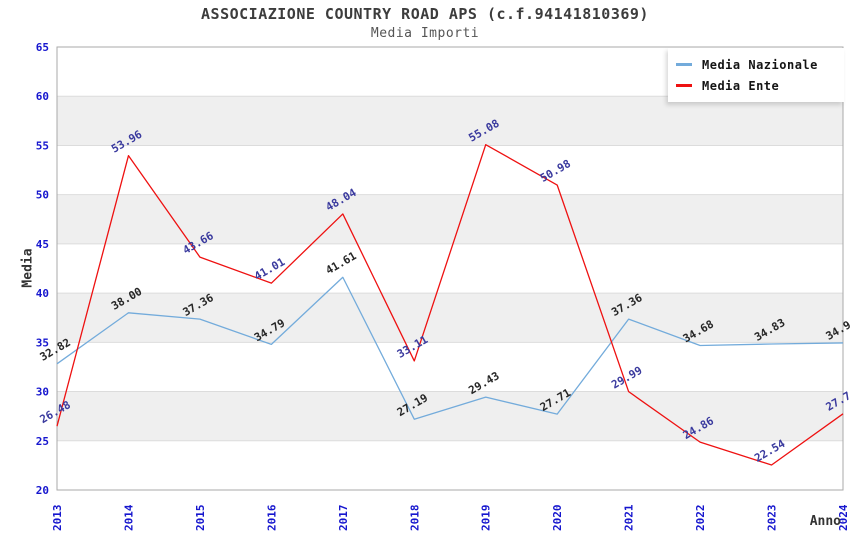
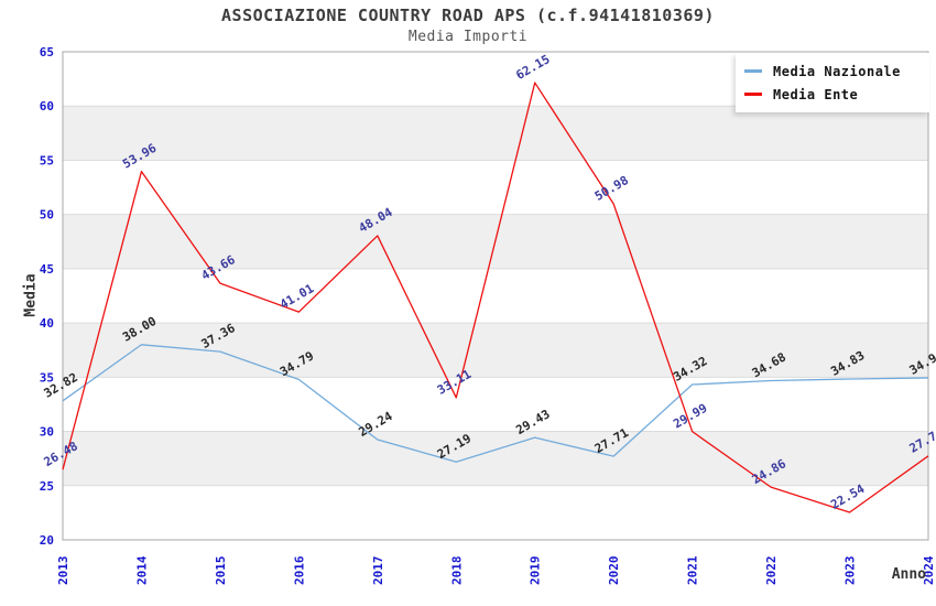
Media Nazionale/2017: 41.61 -> 29.24
Media Ente/2019: 55.08 -> 62.15
Media Nazionale/2021: 37.36 -> 34.32
